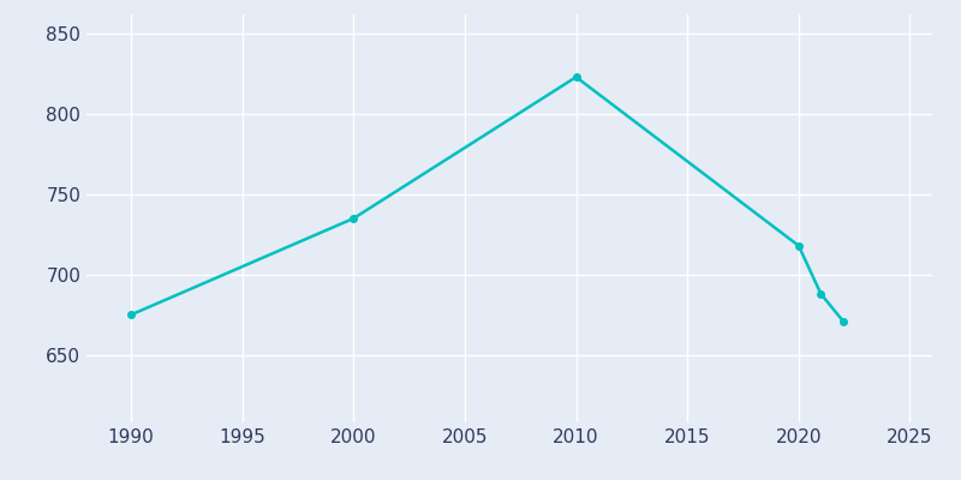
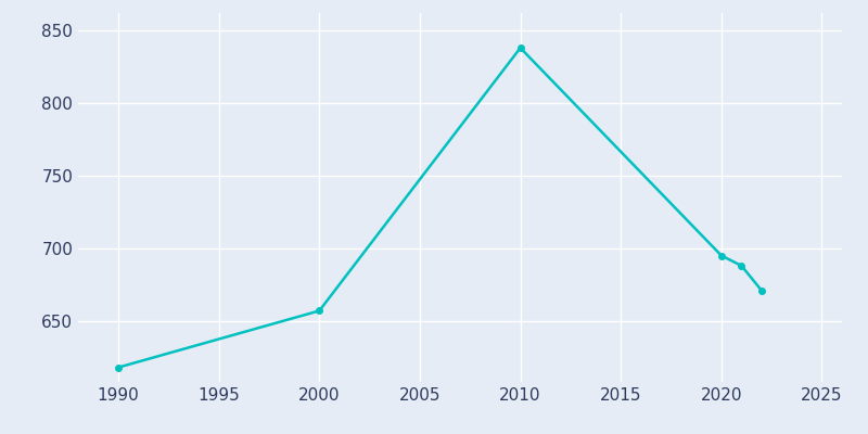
1990: 675 -> 618
2000: 735 -> 657
2010: 823 -> 838
2020: 718 -> 695
